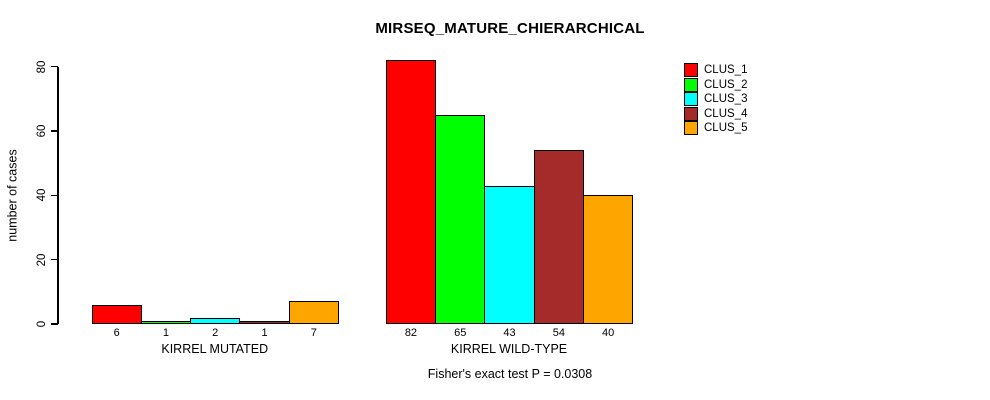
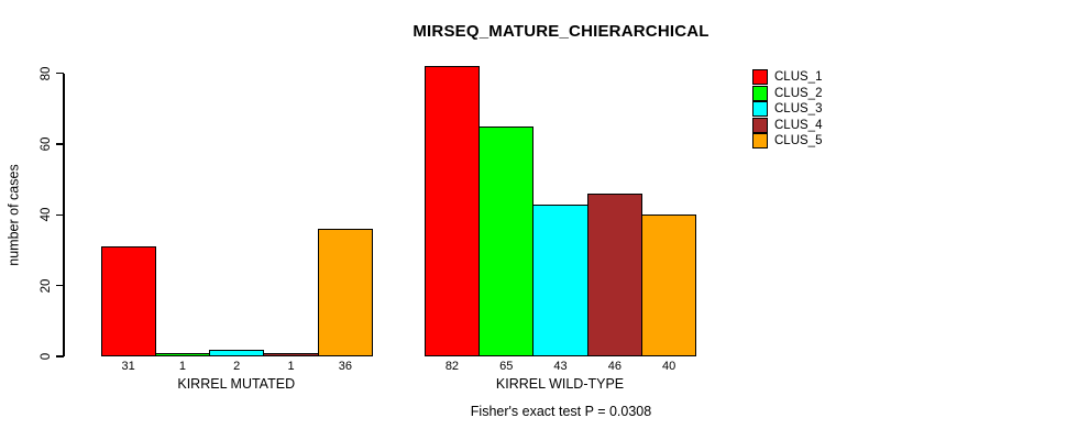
CLUS_1/KIRREL MUTATED: 6 -> 31
CLUS_5/KIRREL MUTATED: 7 -> 36
CLUS_4/KIRREL WILD-TYPE: 54 -> 46
